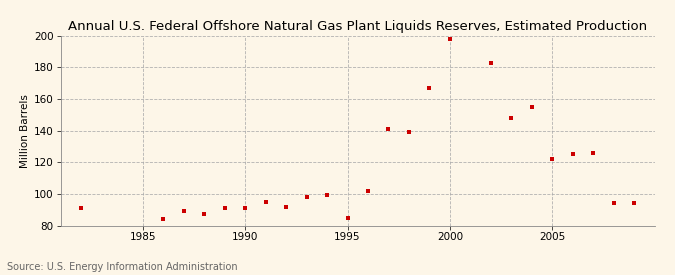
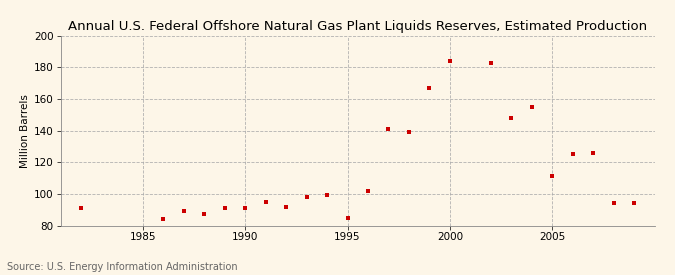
2000: 198 -> 184
2005: 122 -> 111
